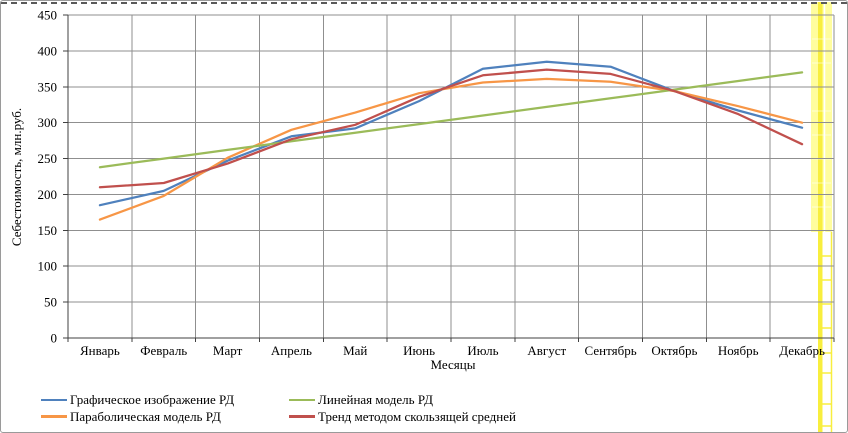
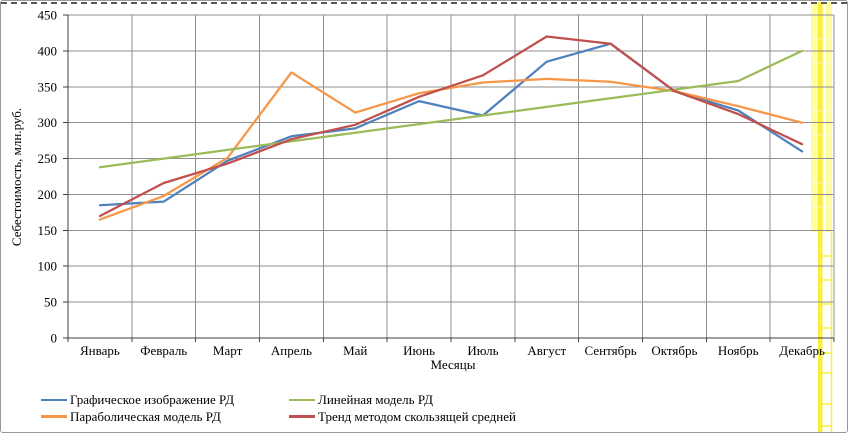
Тренд методом скользящей средней/Январь: 210 -> 170
Графическое изображение РД/Февраль: 200 -> 190
Параболическая модель РД/Апрель: 290 -> 370
Графическое изображение РД/Июль: 380 -> 310
Тренд методом скользящей средней/Август: 370 -> 420
Графическое изображение РД/Сентябрь: 380 -> 410
Тренд методом скользящей средней/Сентябрь: 370 -> 410
Графическое изображение РД/Декабрь: 290 -> 260
Линейная модель РД/Декабрь: 370 -> 400
